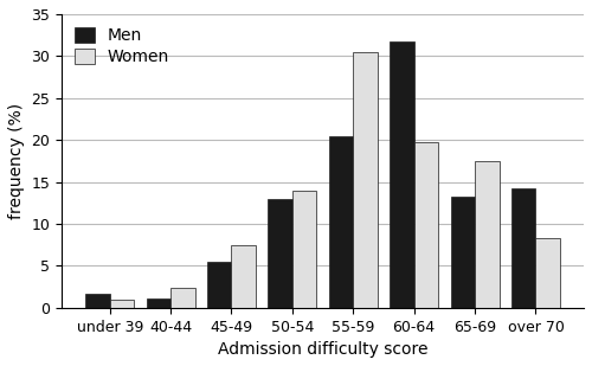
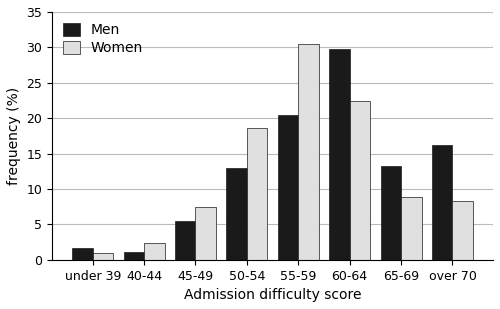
Women/50-54: 14.0 -> 18.6
Men/60-64: 31.7 -> 29.8
Women/60-64: 19.7 -> 22.4
Women/65-69: 17.5 -> 8.8
Men/over 70: 14.3 -> 16.2
